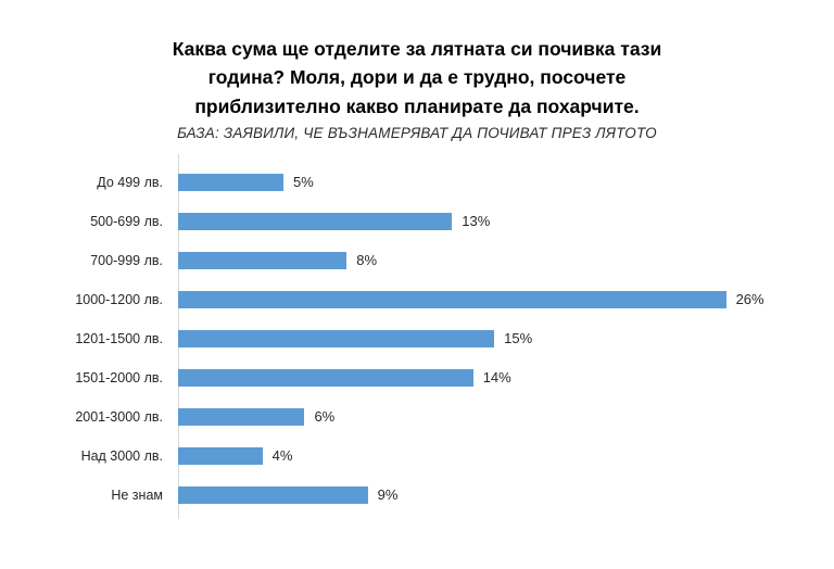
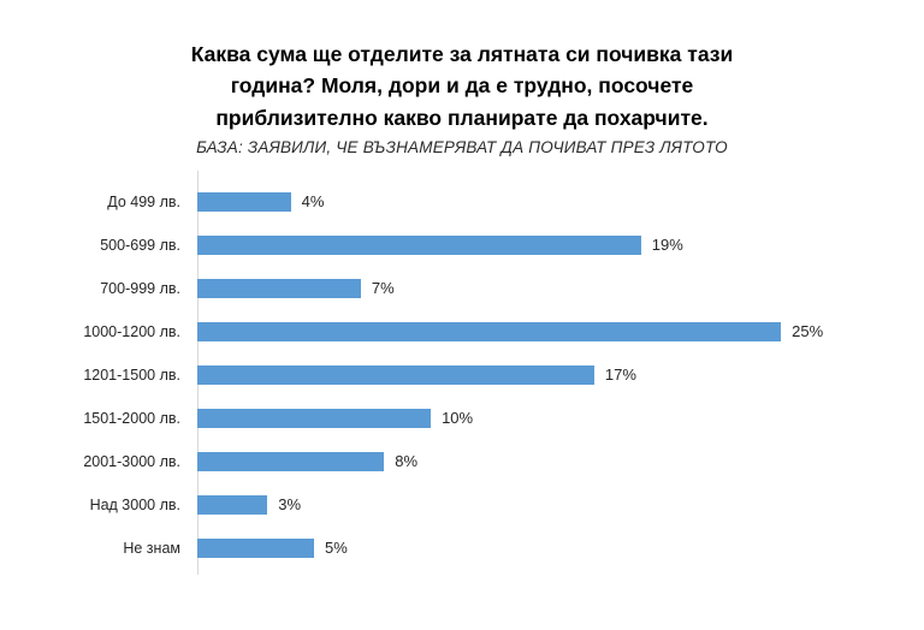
До 499 лв.: 5% -> 4%
500-699 лв.: 13% -> 19%
700-999 лв.: 8% -> 7%
1000-1200 лв.: 26% -> 25%
1201-1500 лв.: 15% -> 17%
1501-2000 лв.: 14% -> 10%
2001-3000 лв.: 6% -> 8%
Над 3000 лв.: 4% -> 3%
Не знам: 9% -> 5%
